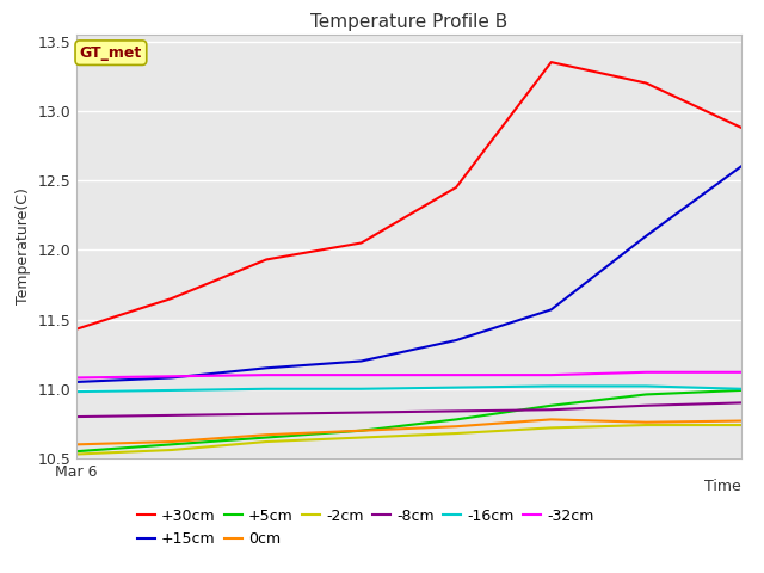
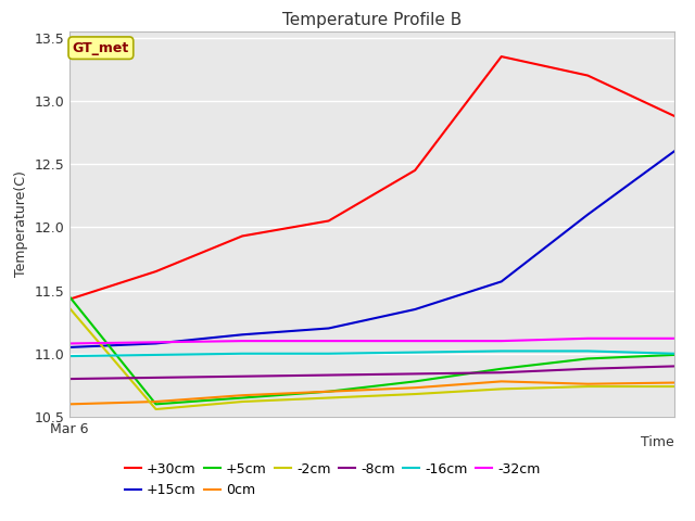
+5cm/Mar 6: 10.55 -> 11.45
-2cm/Mar 6: 10.53 -> 11.36
